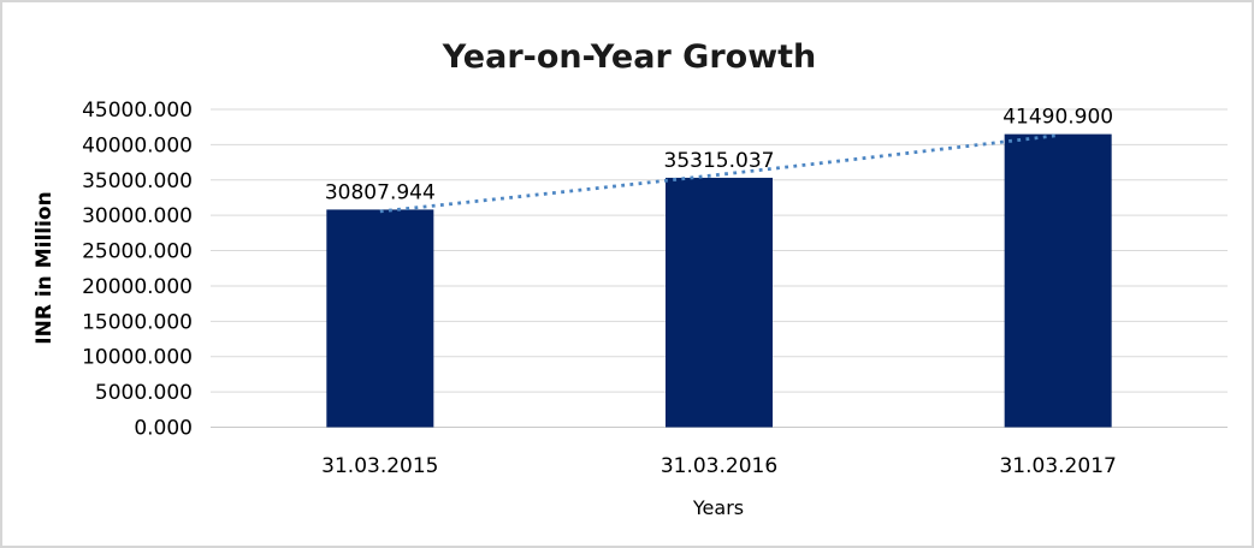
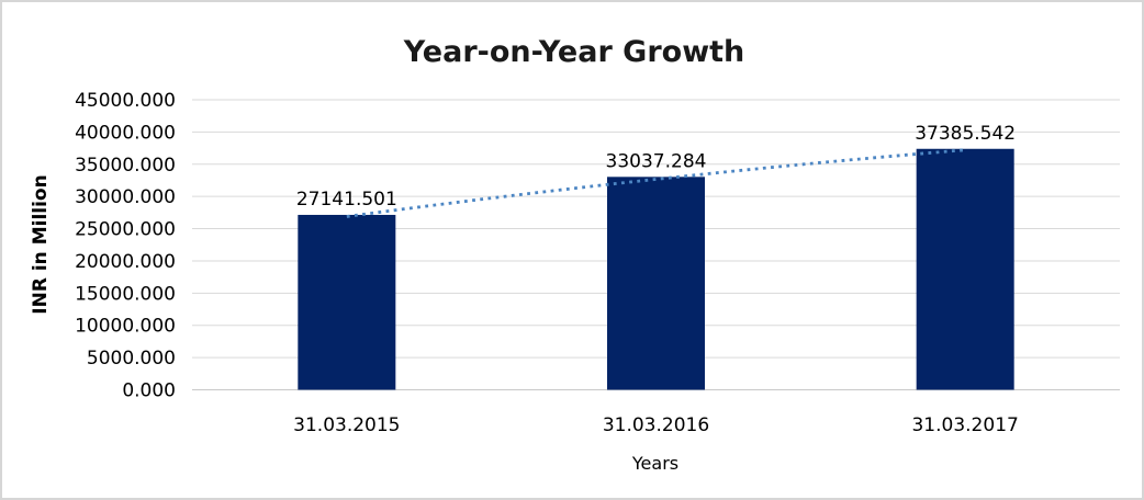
31.03.2015: 30807.944 -> 27141.501
31.03.2016: 35315.037 -> 33037.284
31.03.2017: 41490.900 -> 37385.542
